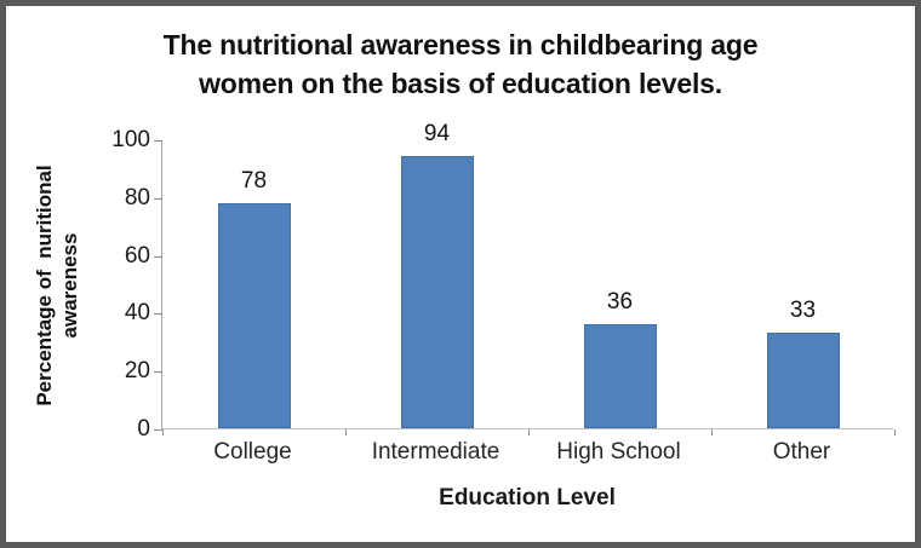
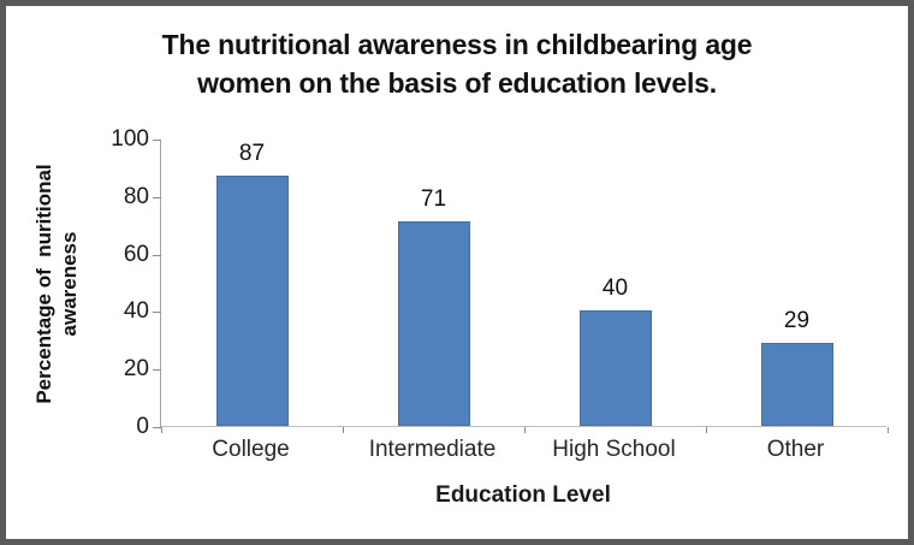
College: 78 -> 87
Intermediate: 94 -> 71
High School: 36 -> 40
Other: 33 -> 29
